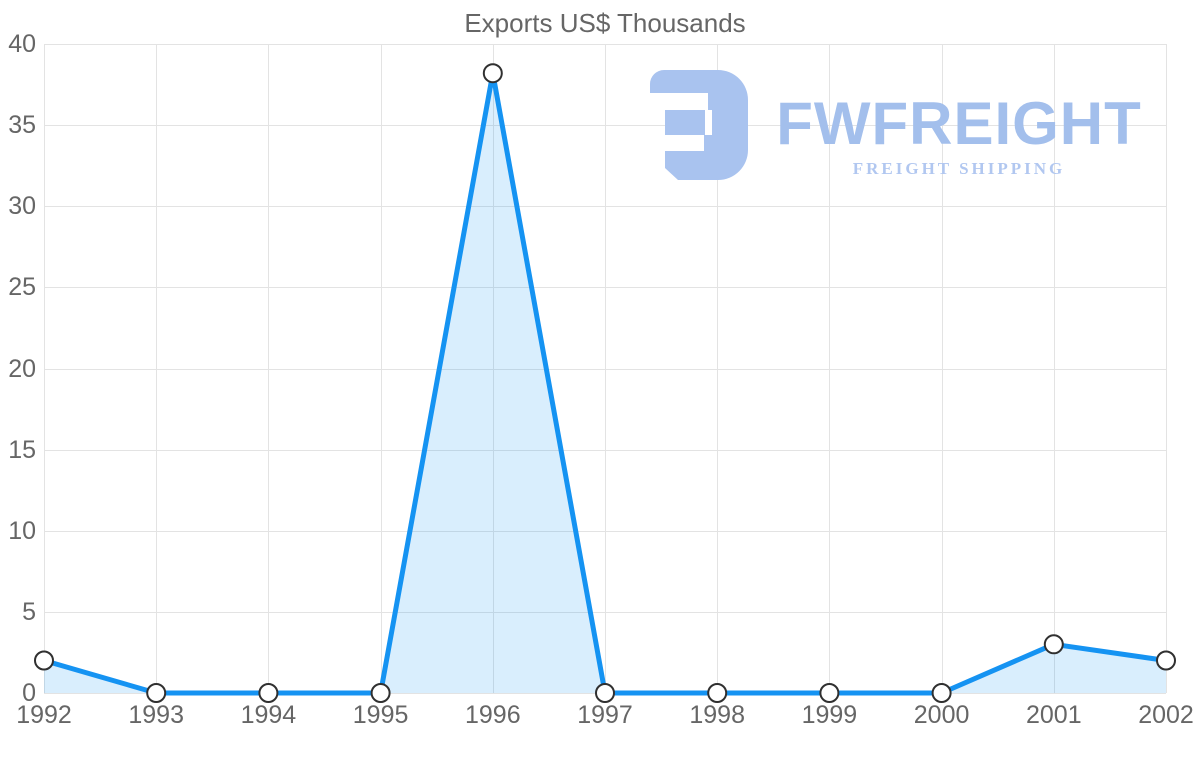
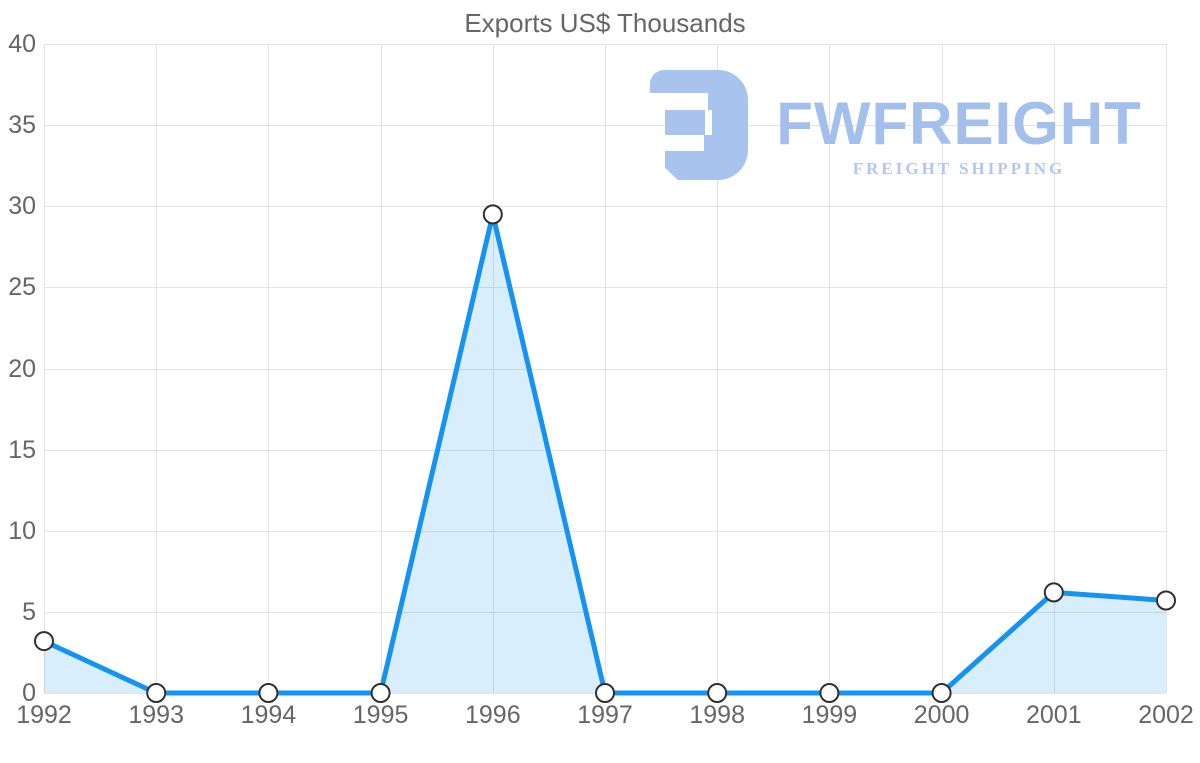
1992: 2.0 -> 3.2
1996: 38.2 -> 29.5
2001: 3.0 -> 6.2
2002: 2.0 -> 5.7
